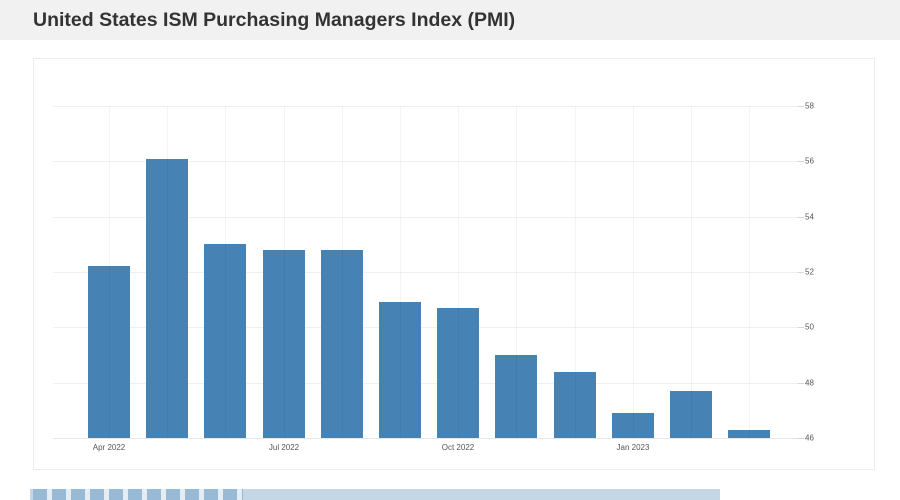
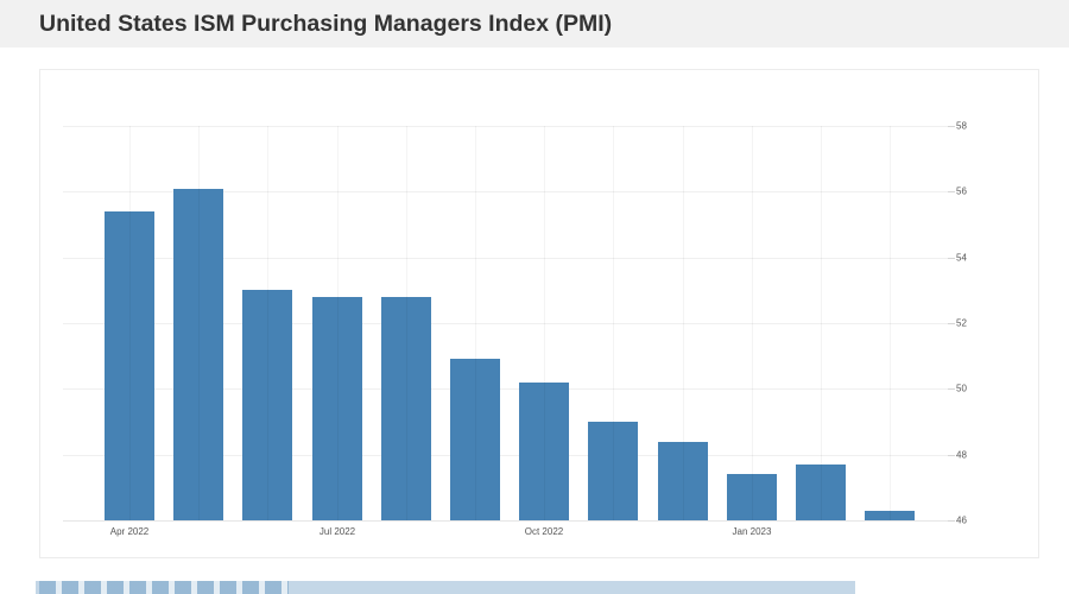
Apr 2022: 52.2 -> 55.4
Oct 2022: 50.7 -> 50.2
Jan 2023: 46.9 -> 47.4
